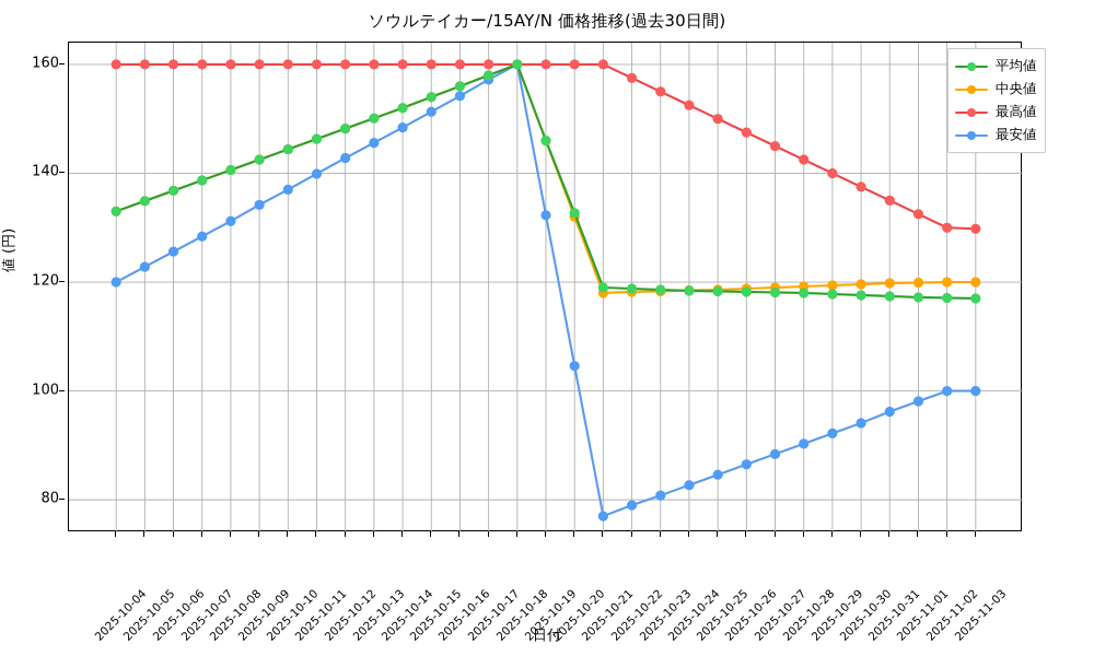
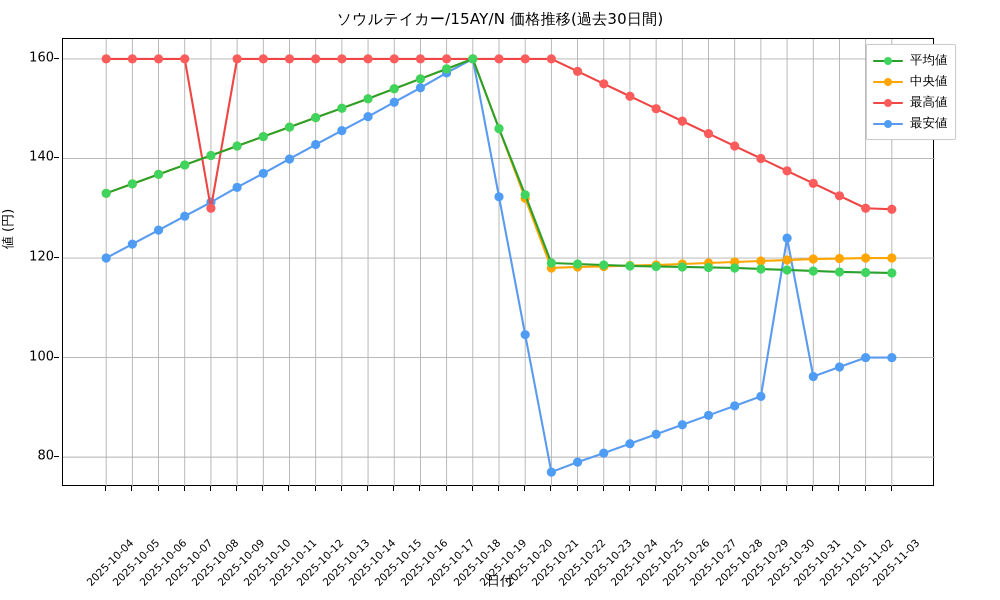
最高値/2025-10-08: 160 -> 130
最安値/2025-10-30: 94 -> 124
